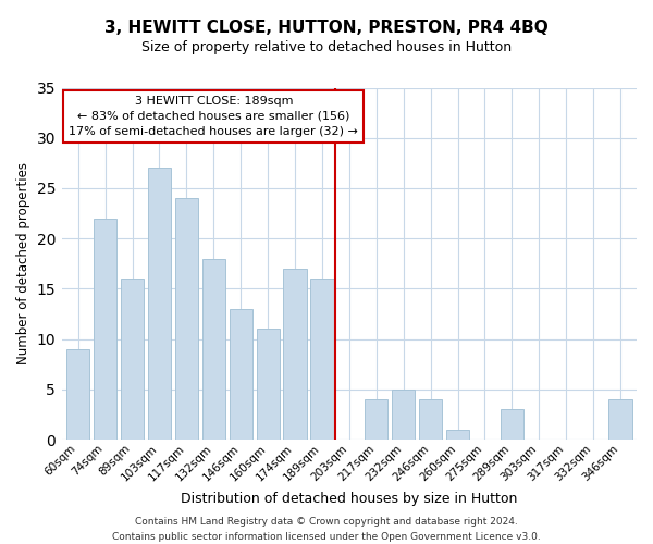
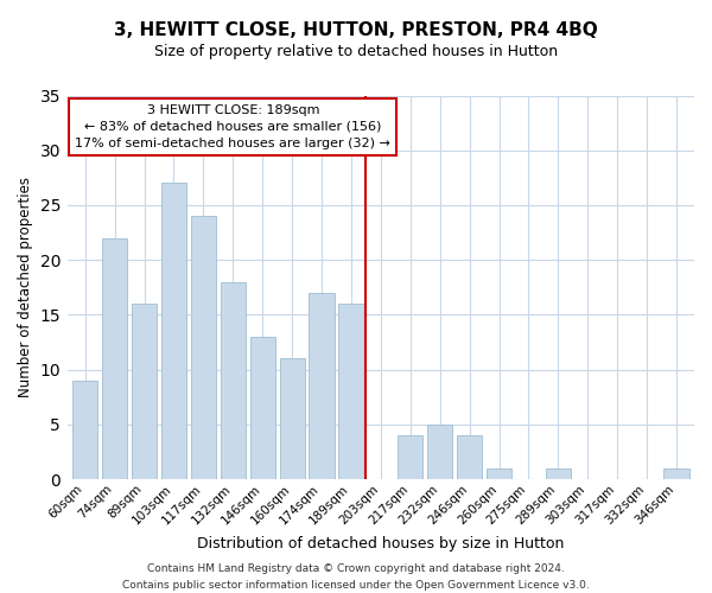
289sqm: 3 -> 1
346sqm: 4 -> 1
